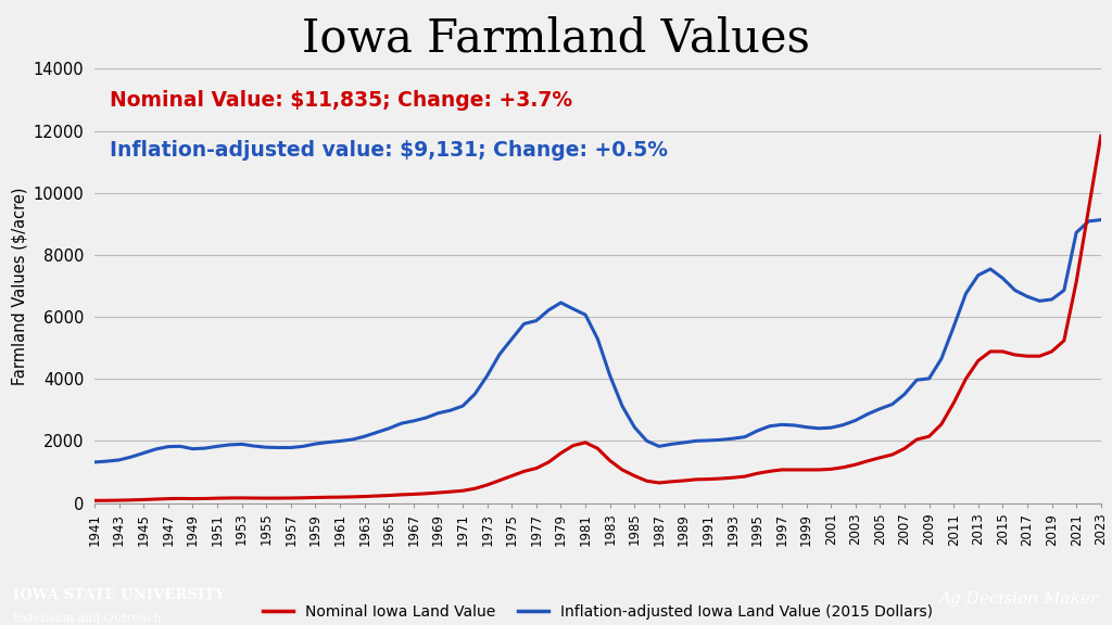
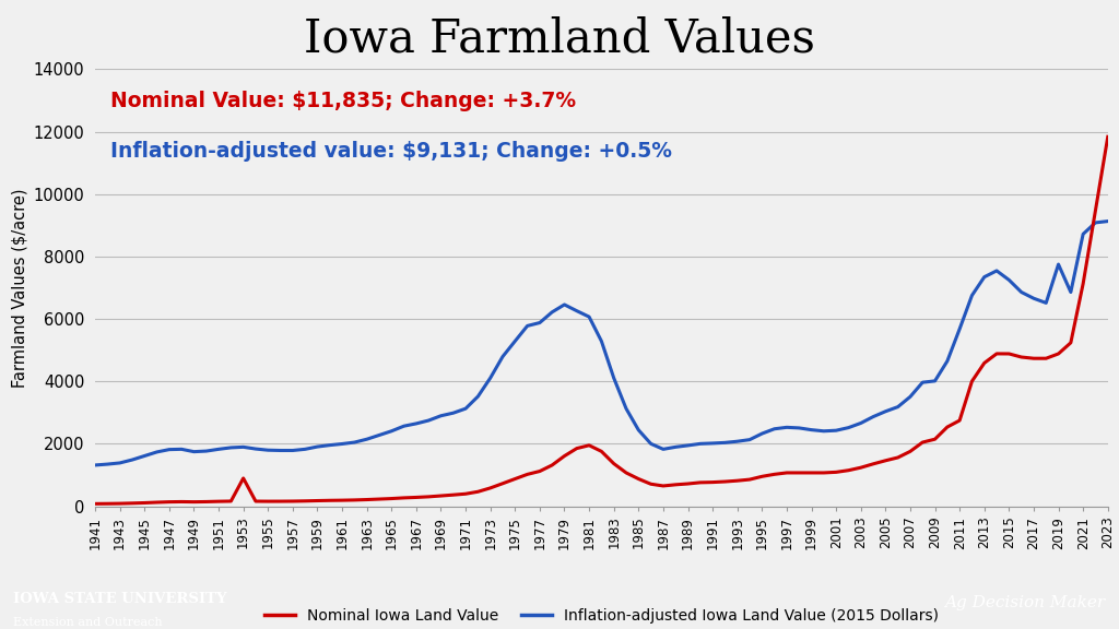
Nominal Iowa Land Value/1953: 170 -> 900
Nominal Iowa Land Value/2011: 3220 -> 2750
Inflation-adjusted Iowa Land Value (2015 Dollars)/2019: 6560 -> 7750
